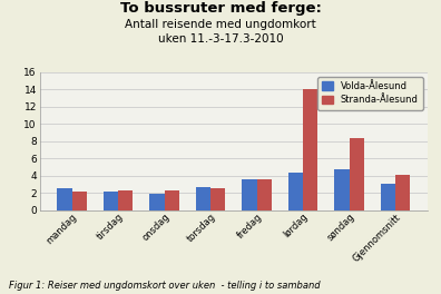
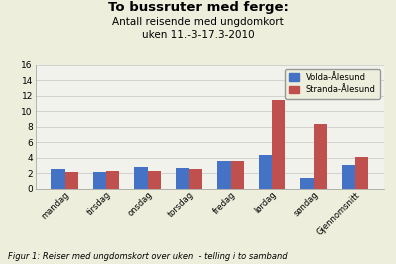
Volda-Ålesund/onsdag: 1.9 -> 2.8
Stranda-Ålesund/lørdag: 14.0 -> 11.4
Volda-Ålesund/søndag: 4.8 -> 1.4
